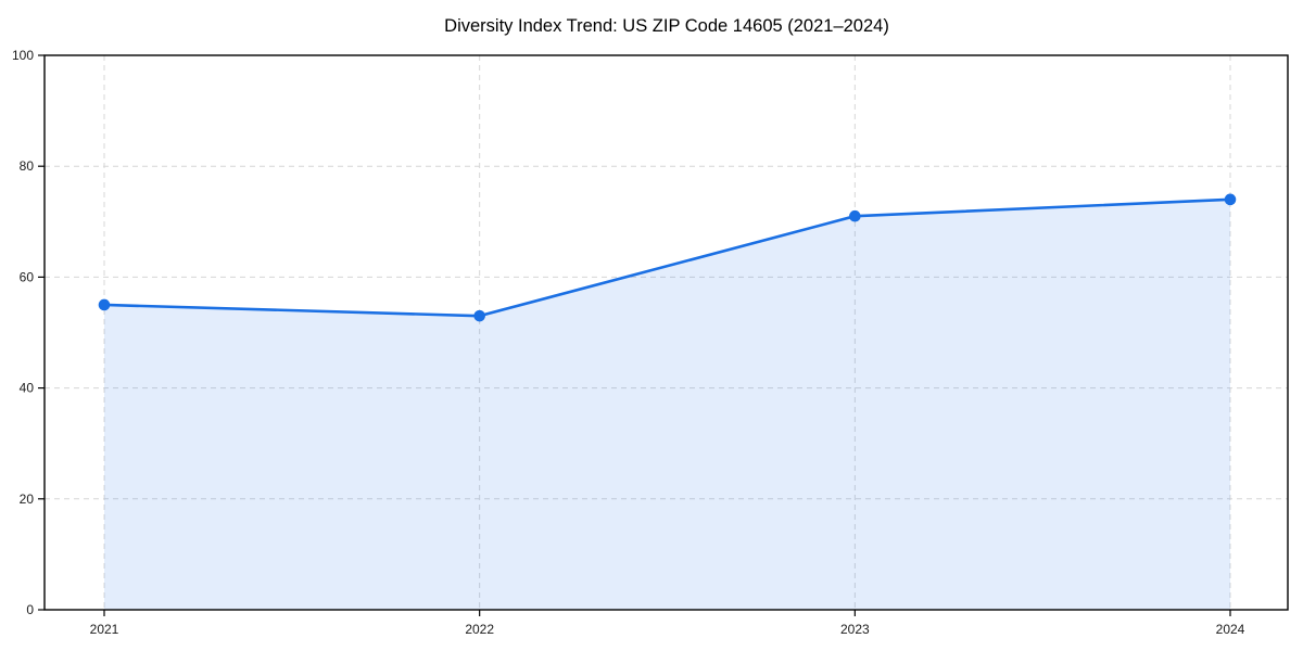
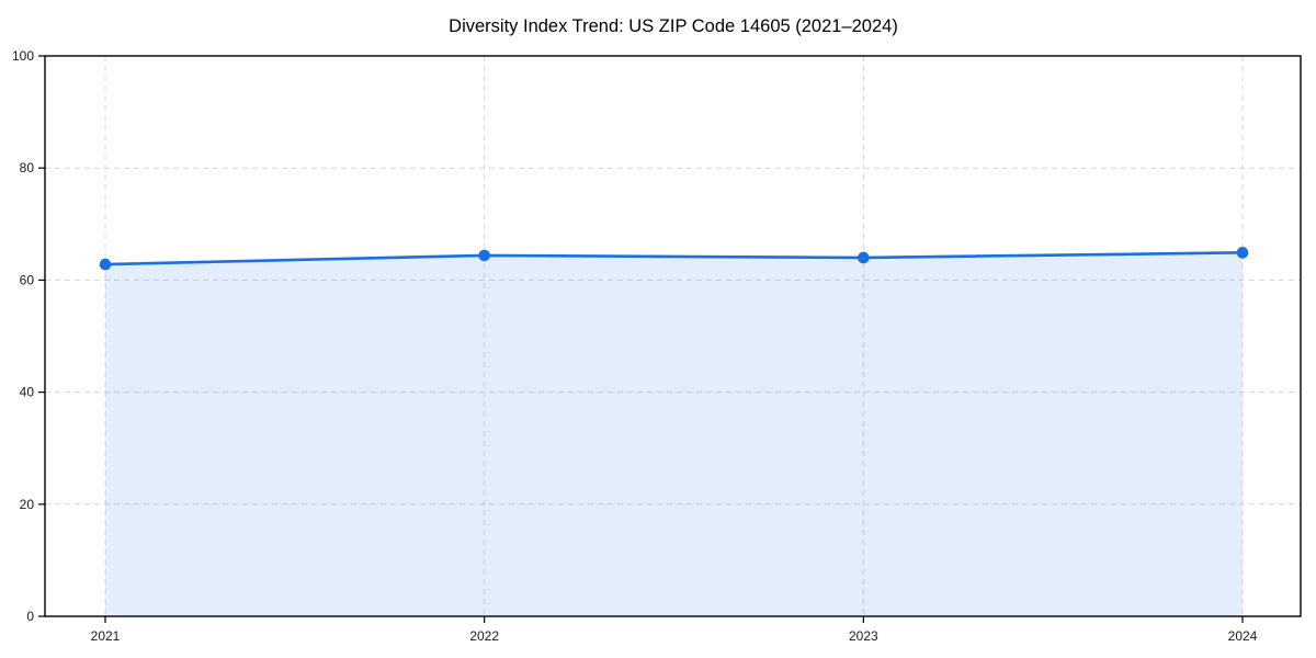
2021: 55 -> 63
2022: 53 -> 64
2023: 71 -> 64
2024: 74 -> 65
